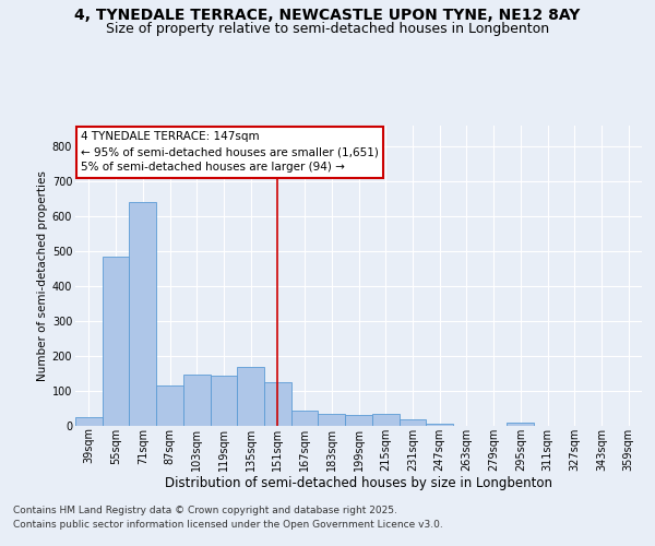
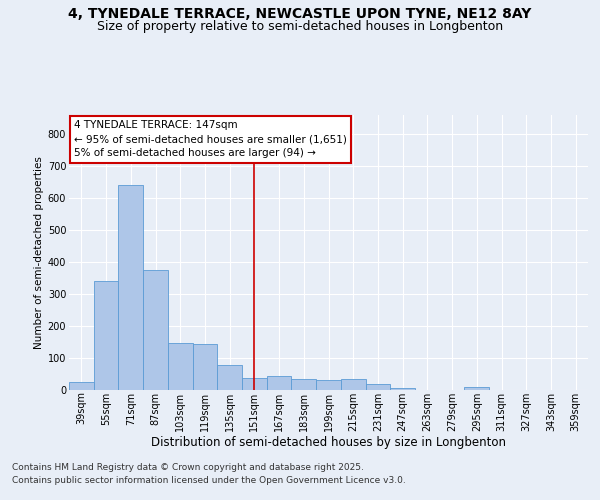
55sqm: 485 -> 340
87sqm: 115 -> 375
135sqm: 170 -> 78
151sqm: 125 -> 38
